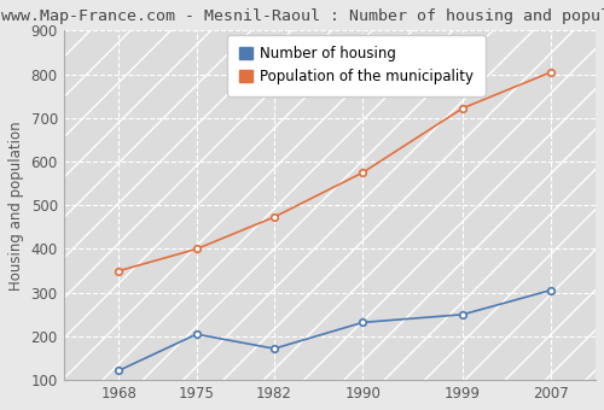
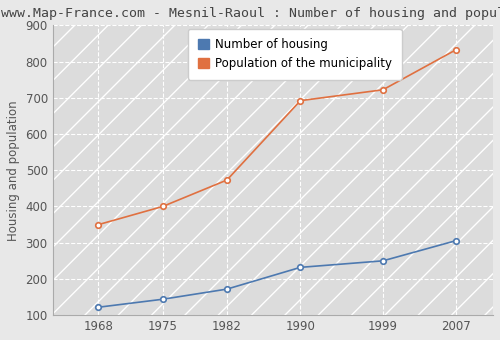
Number of housing/1975: 205 -> 144
Population of the municipality/1990: 575 -> 692
Population of the municipality/2007: 805 -> 833
